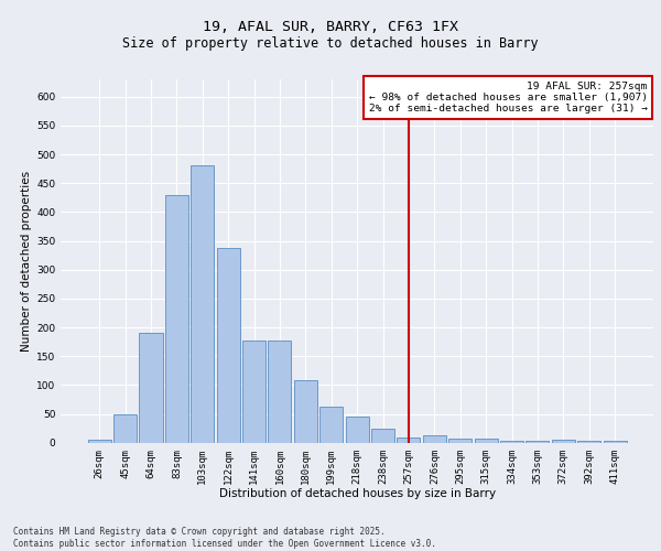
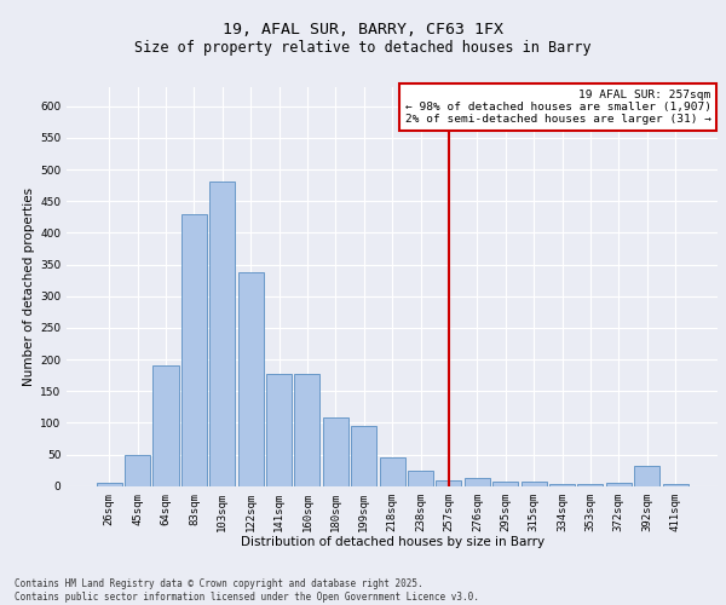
199sqm: 62 -> 96
392sqm: 3 -> 32
